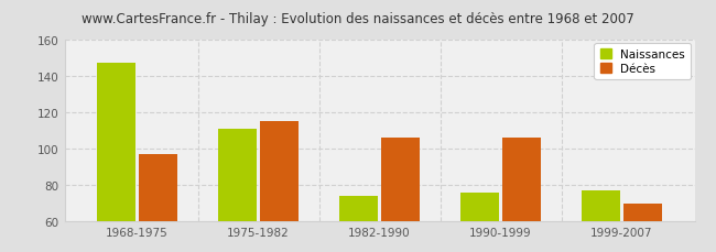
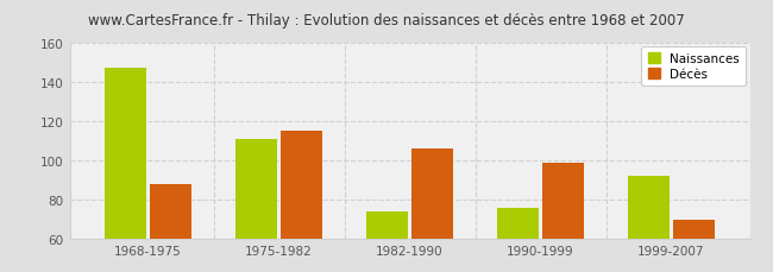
Décès/1968-1975: 97 -> 88
Décès/1990-1999: 106 -> 99
Naissances/1999-2007: 77 -> 92
